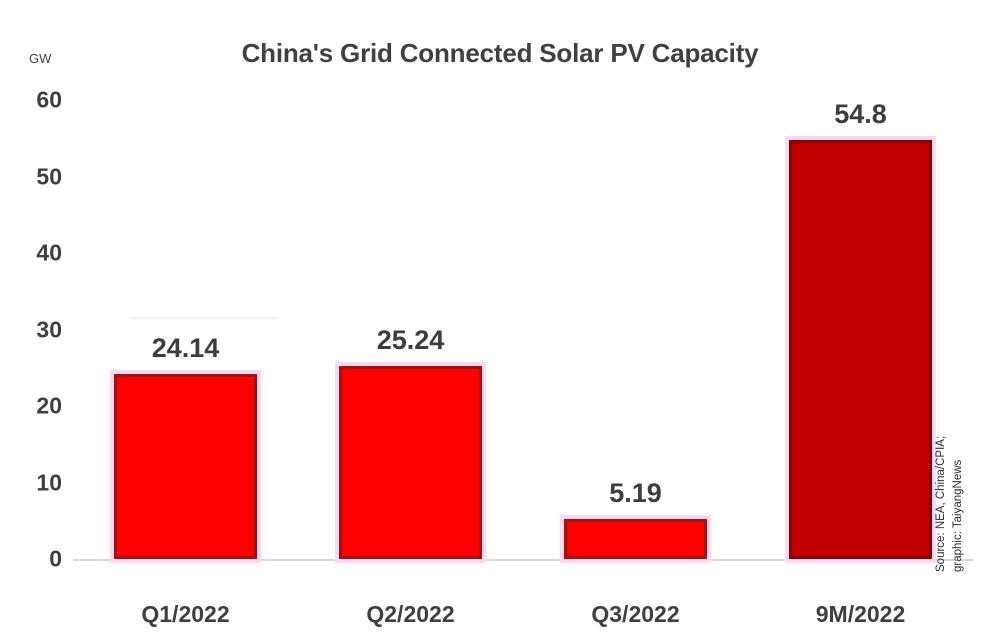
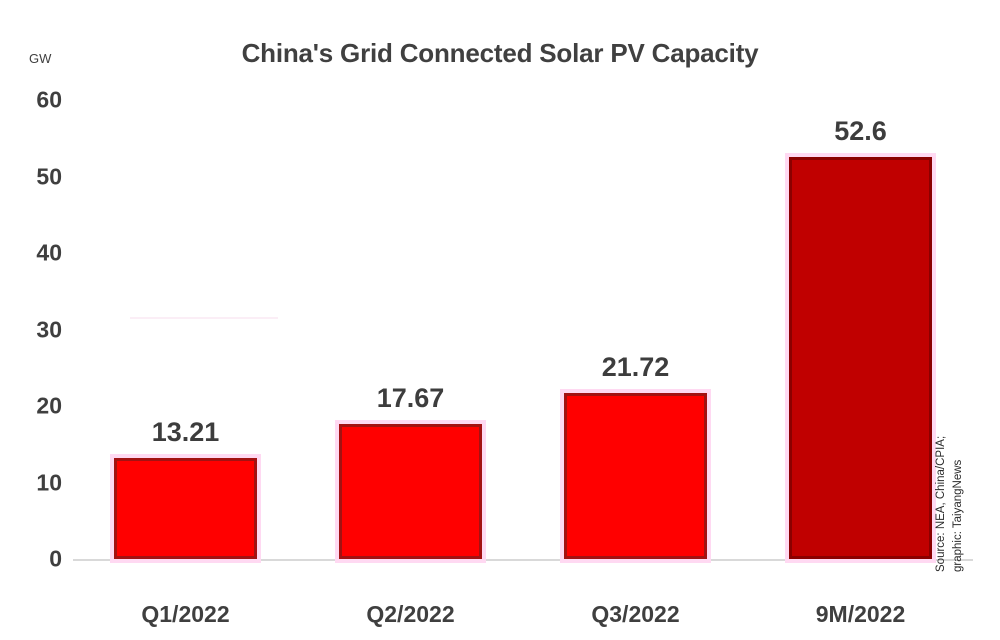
Q1/2022: 24.14 -> 13.21
Q2/2022: 25.24 -> 17.67
Q3/2022: 5.19 -> 21.72
9M/2022: 54.8 -> 52.6
